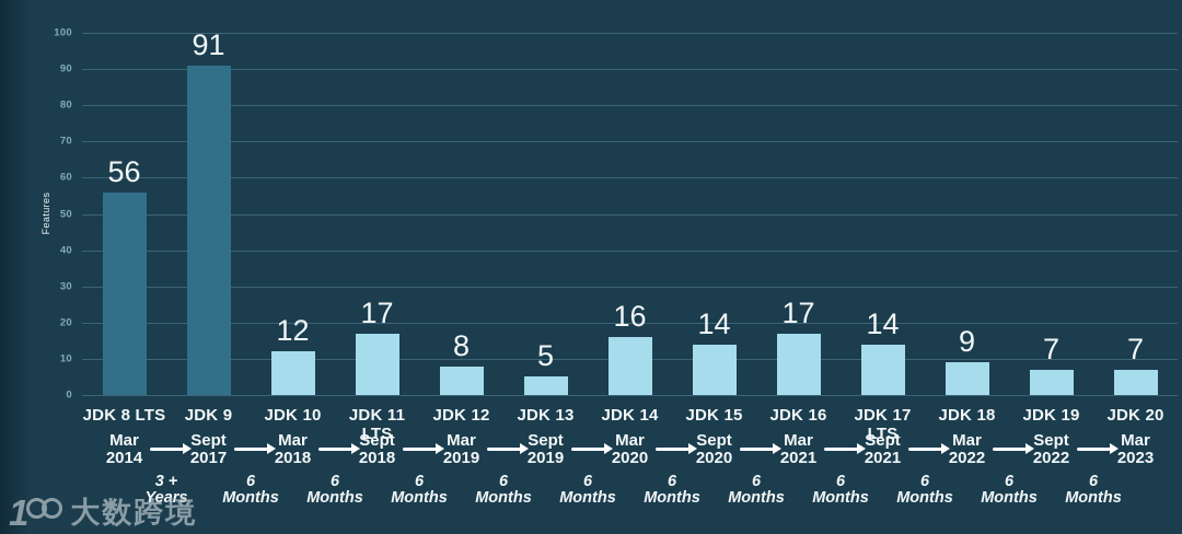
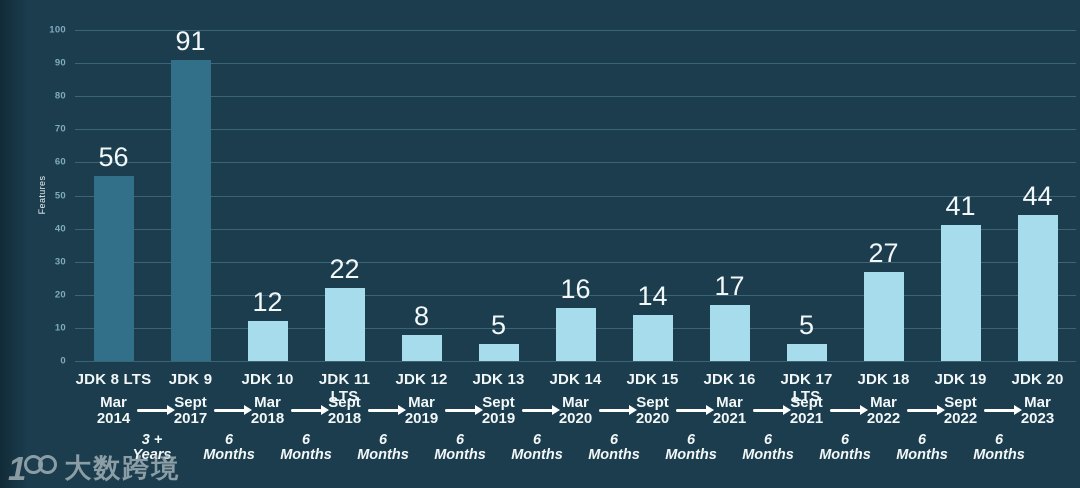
JDK 11 LTS: 17 -> 22
JDK 17 LTS: 14 -> 5
JDK 18: 9 -> 27
JDK 19: 7 -> 41
JDK 20: 7 -> 44
